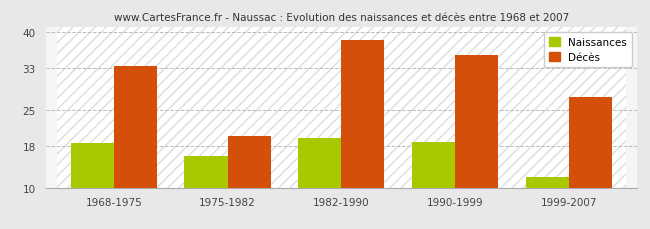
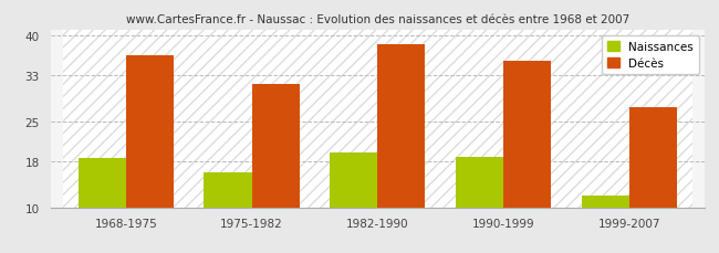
Décès/1968-1975: 33.4 -> 36.5
Décès/1975-1982: 20.0 -> 31.5
